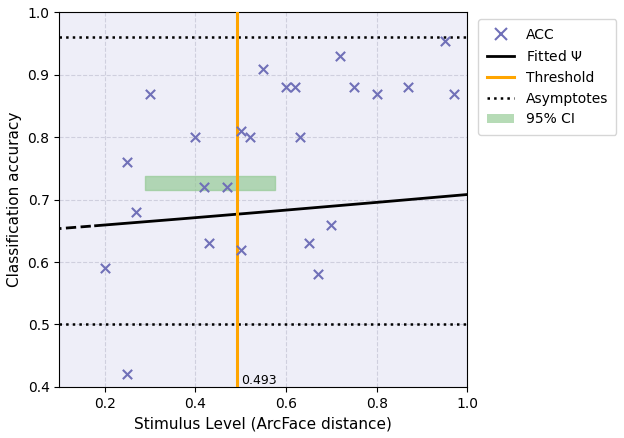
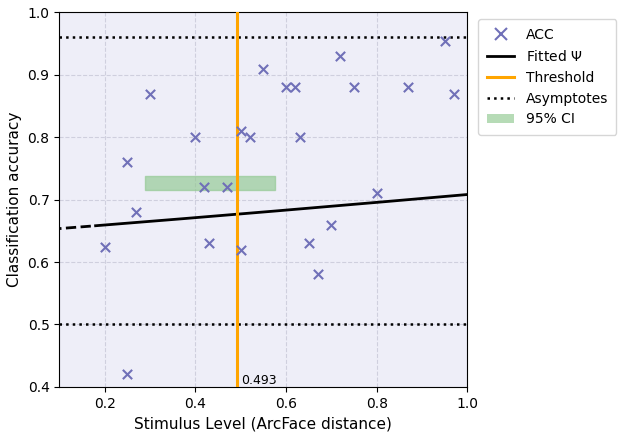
ACC/0.2: 0.590 -> 0.624
ACC/0.8: 0.870 -> 0.710
